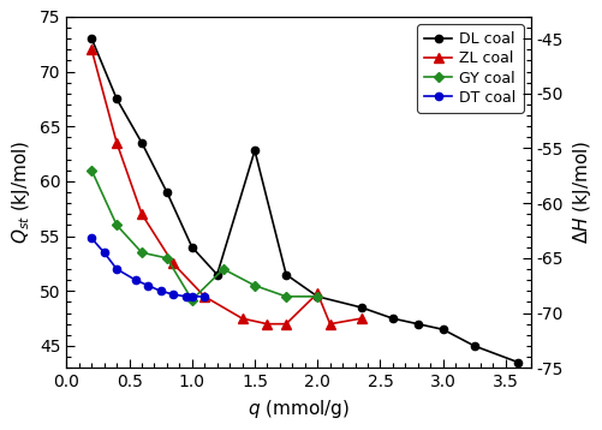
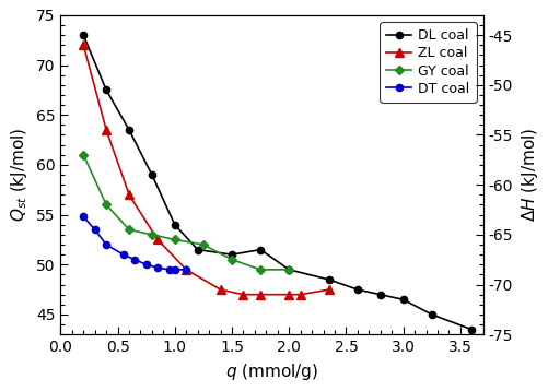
GY coal/1.0: 49.2 -> 52.5
DL coal/1.5: 62.8 -> 51.0
ZL coal/2.0: 49.8 -> 47.0
